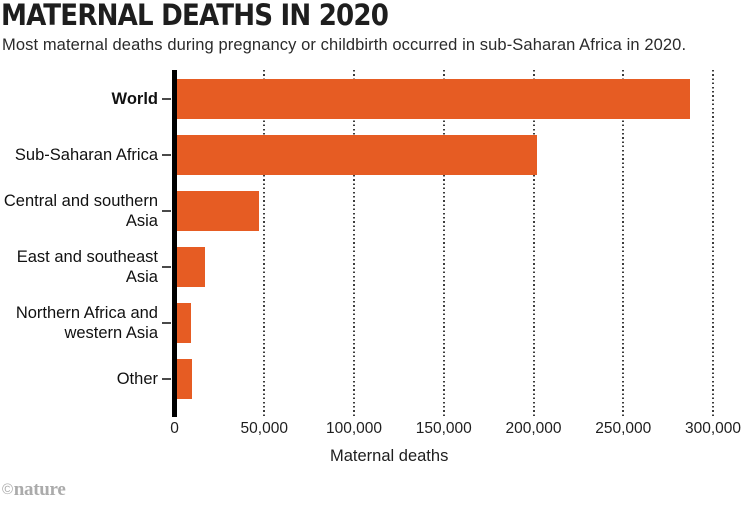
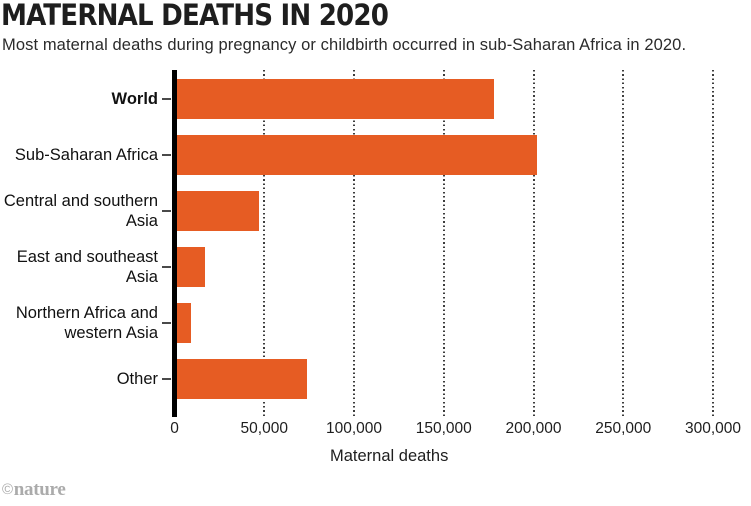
World: 287000 -> 178000
Other: 10000 -> 74000
